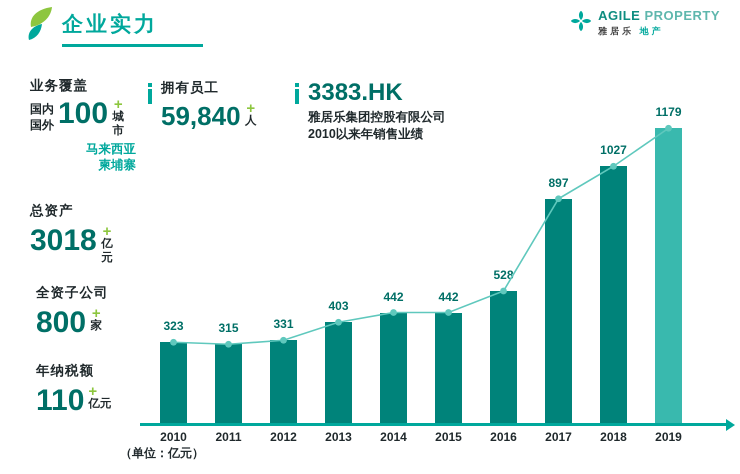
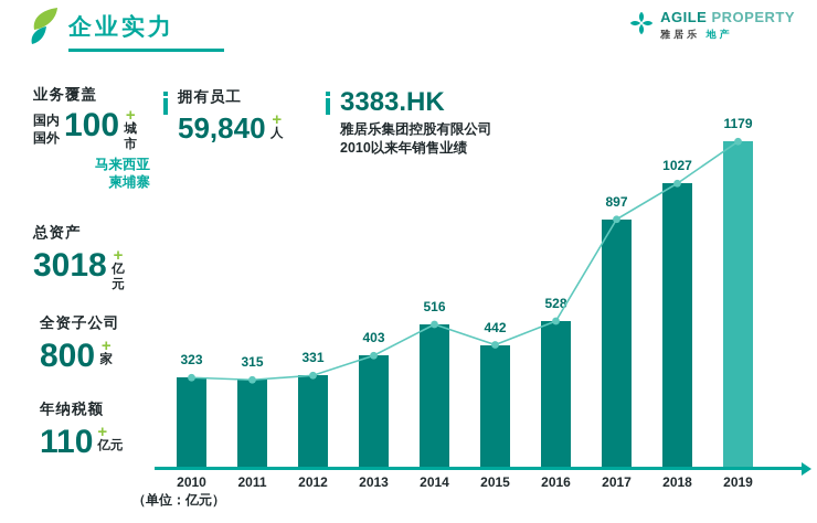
2014: 442 -> 516
